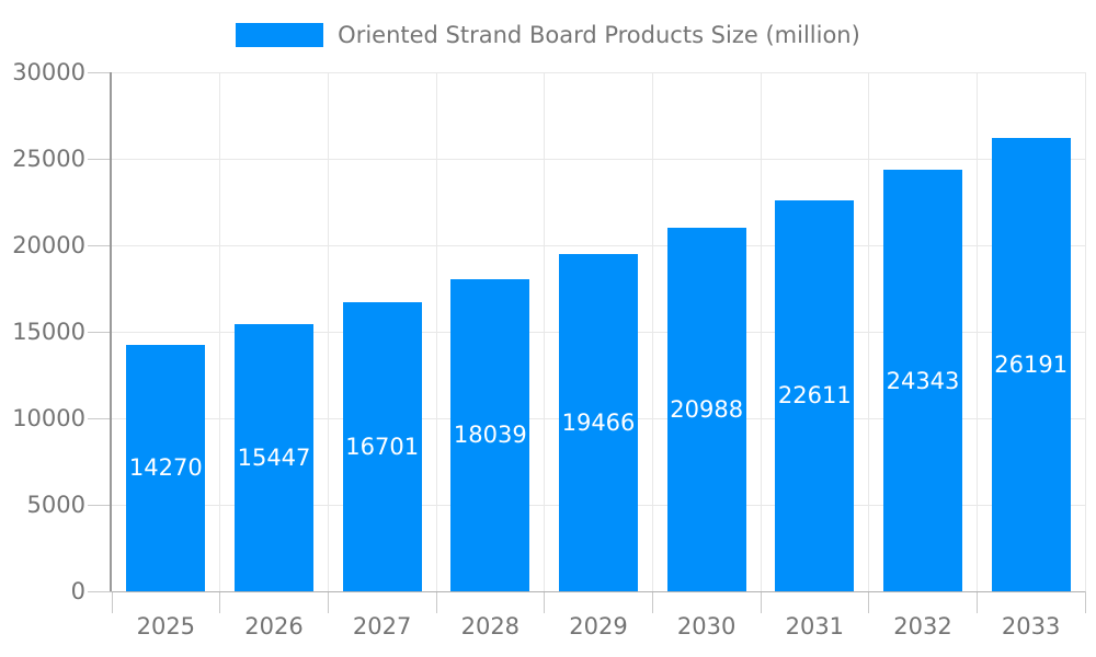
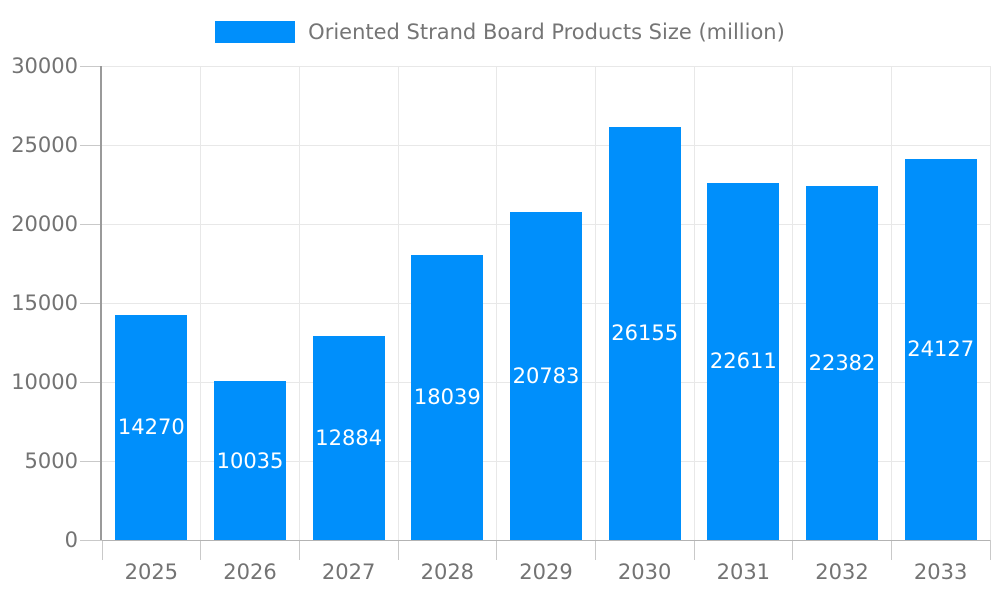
2026: 15447 -> 10035
2027: 16701 -> 12884
2029: 19466 -> 20783
2030: 20988 -> 26155
2032: 24343 -> 22382
2033: 26191 -> 24127
